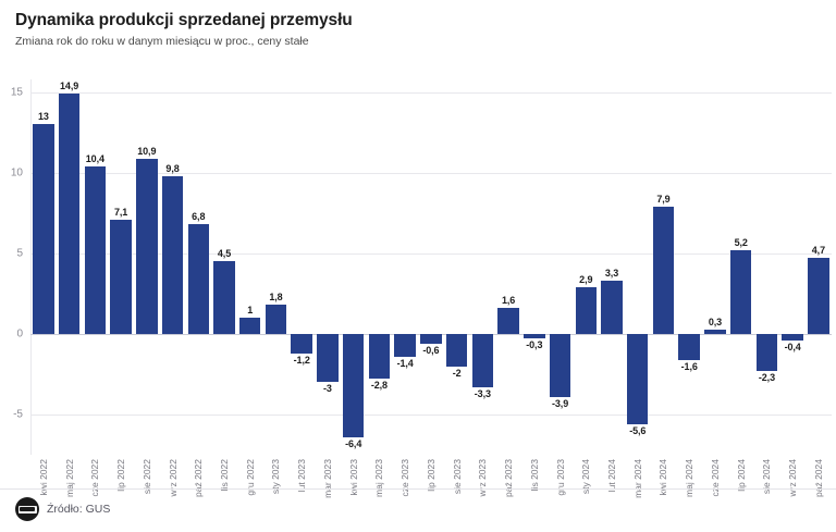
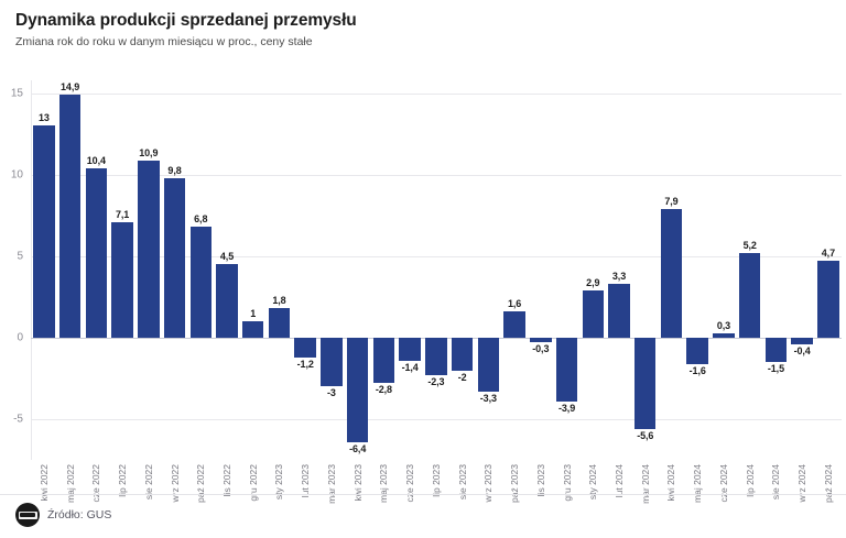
lip 2023: -0,6 -> -2,3
sie 2024: -2,3 -> -1,5
